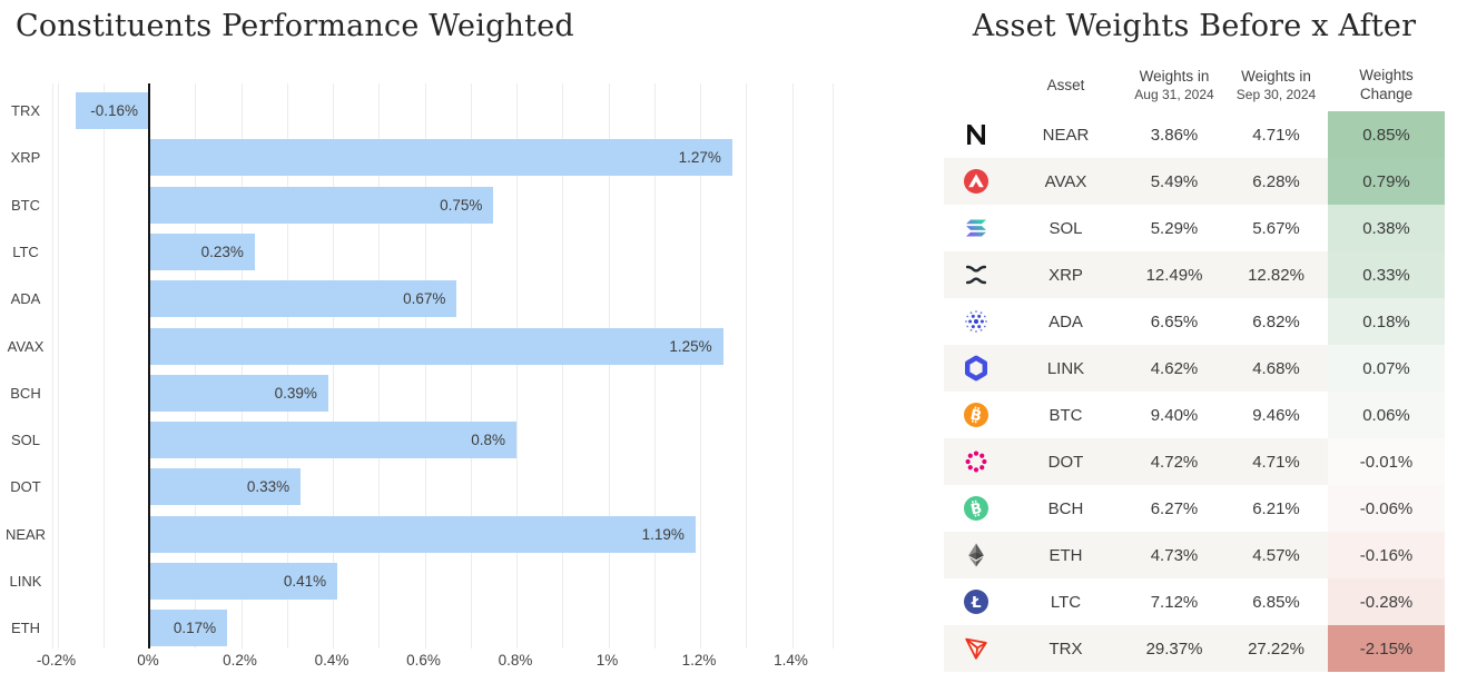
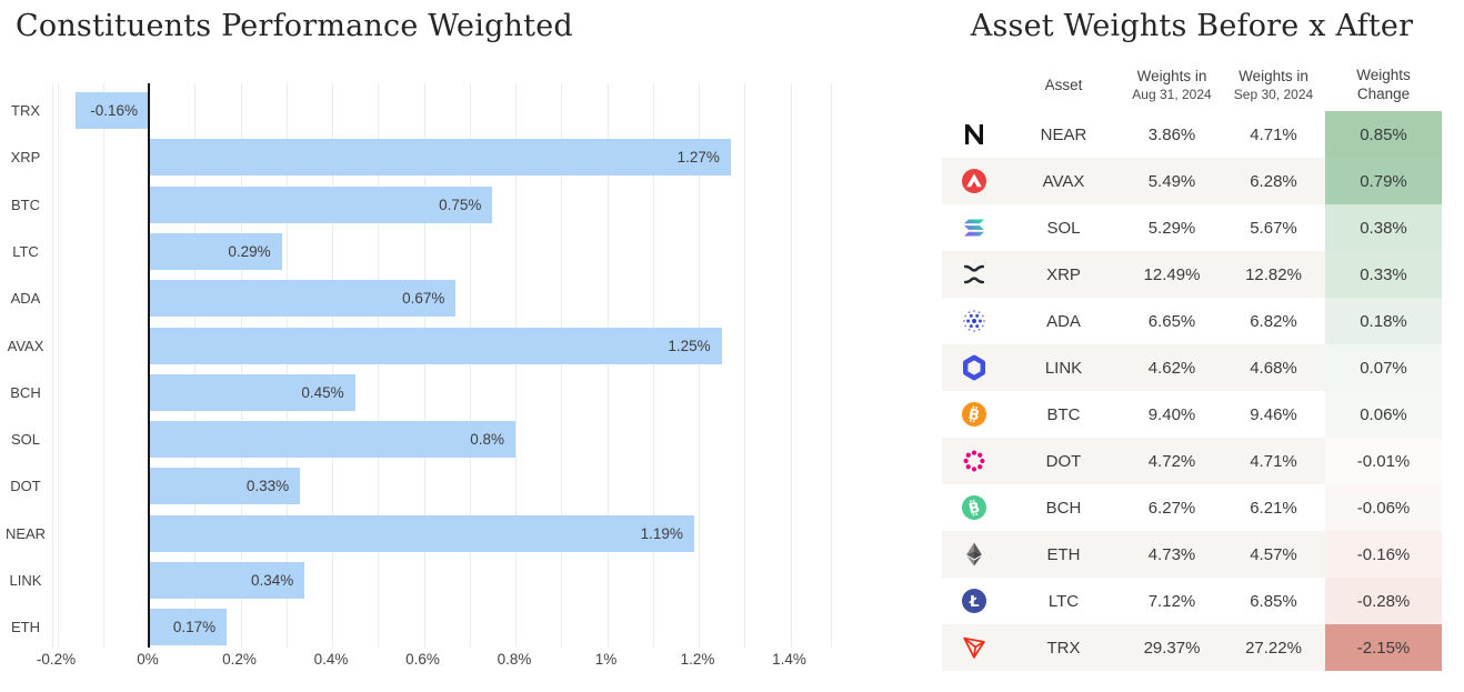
LTC: 0.23% -> 0.29%
BCH: 0.39% -> 0.45%
LINK: 0.41% -> 0.34%
